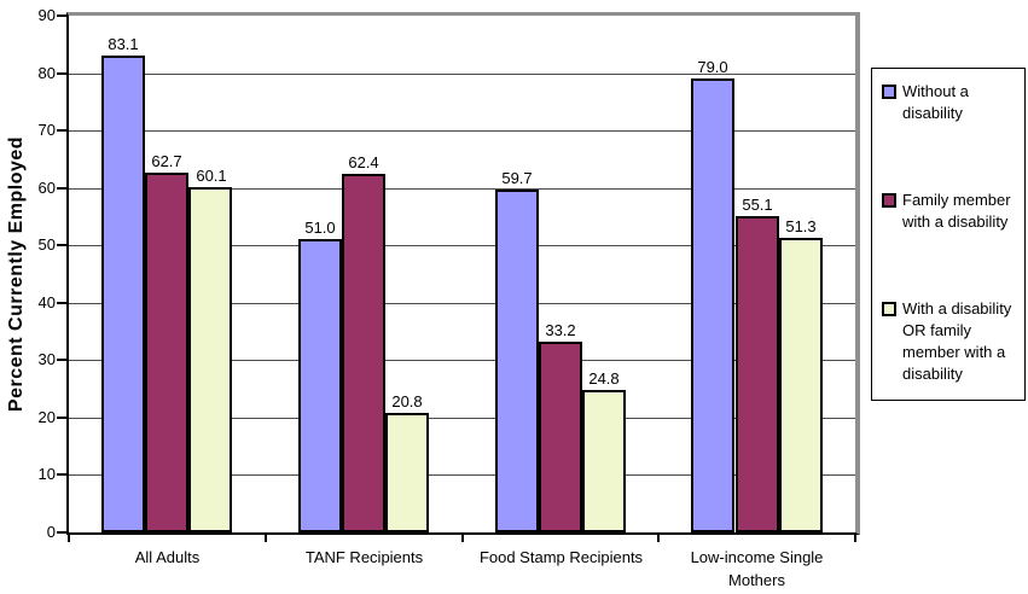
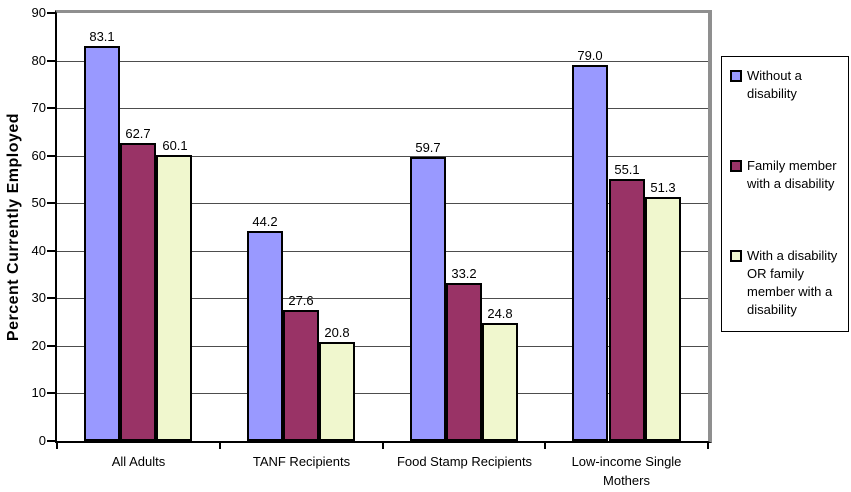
Without a disability/TANF Recipients: 51.0 -> 44.2
Family member with a disability/TANF Recipients: 62.4 -> 27.6
